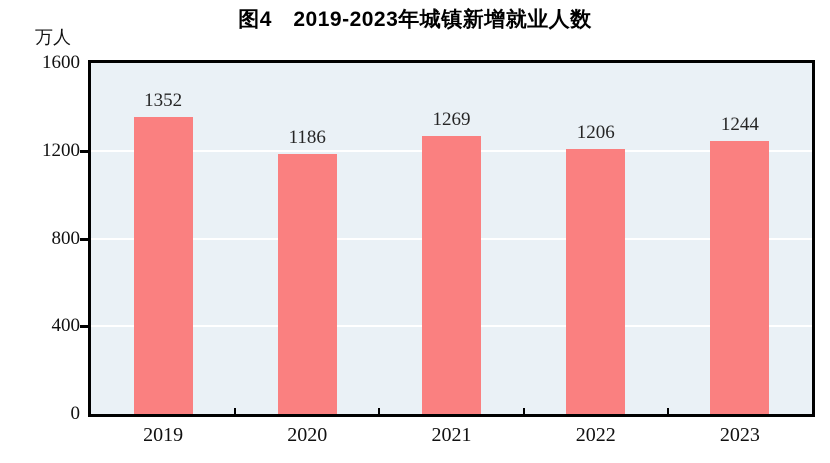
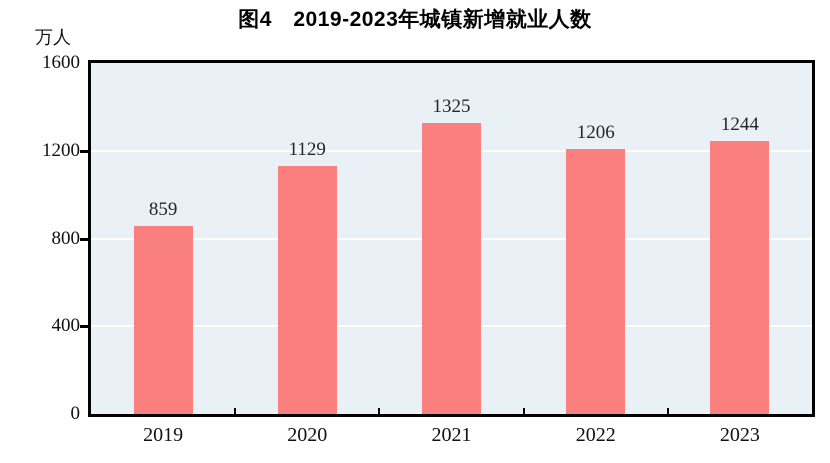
2019: 1352 -> 859
2020: 1186 -> 1129
2021: 1269 -> 1325
